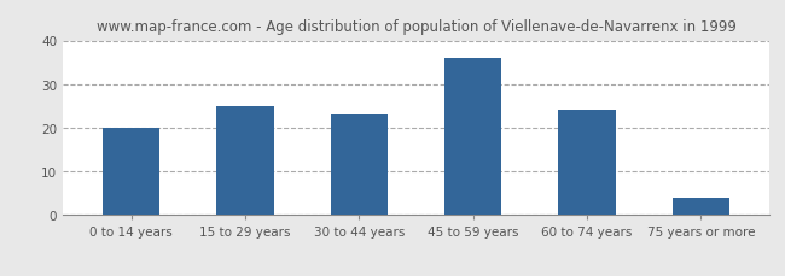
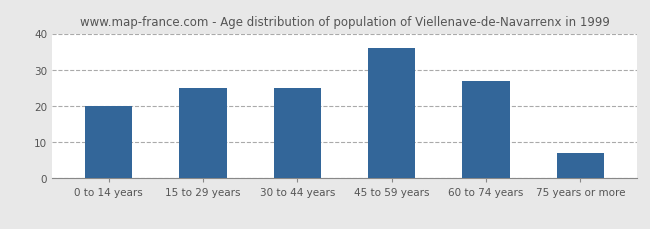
30 to 44 years: 23 -> 25
60 to 74 years: 24 -> 27
75 years or more: 4 -> 7
